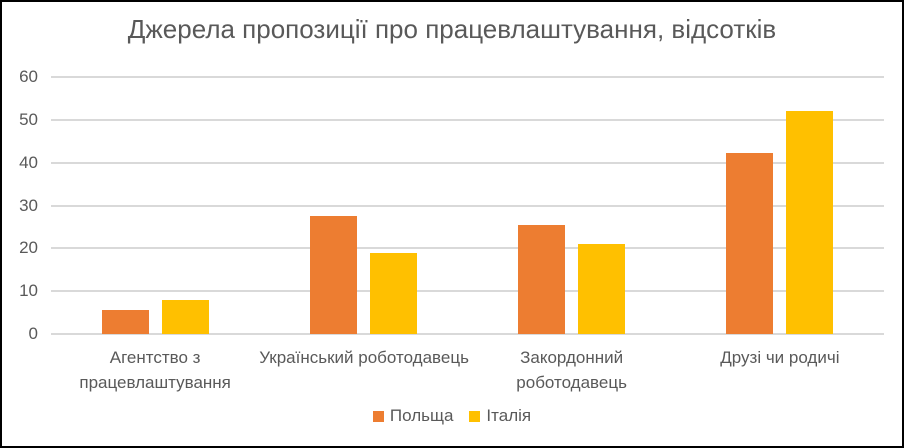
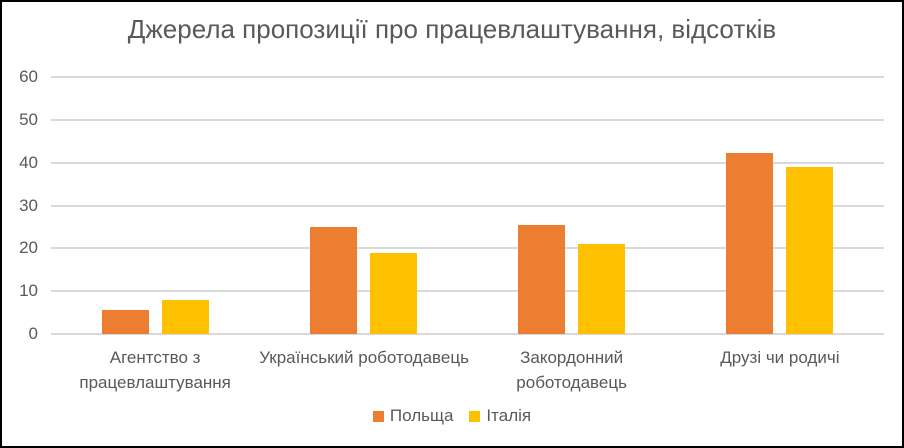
Польща/Український роботодавець: 28 -> 25
Італія/Друзі чи родичі: 52 -> 39
